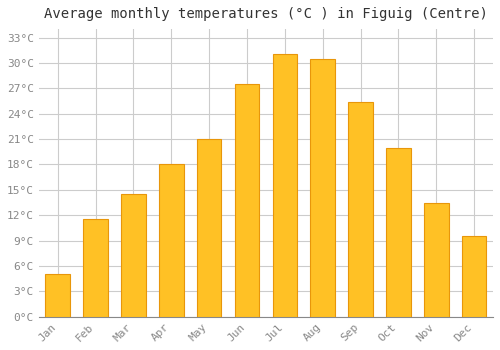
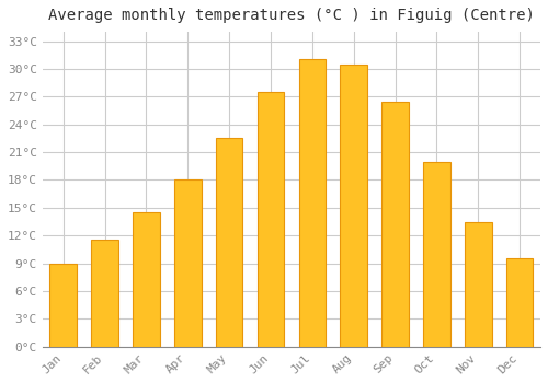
Jan: 5.0°C -> 9.0°C
May: 21.0°C -> 22.5°C
Sep: 25.4°C -> 26.5°C
